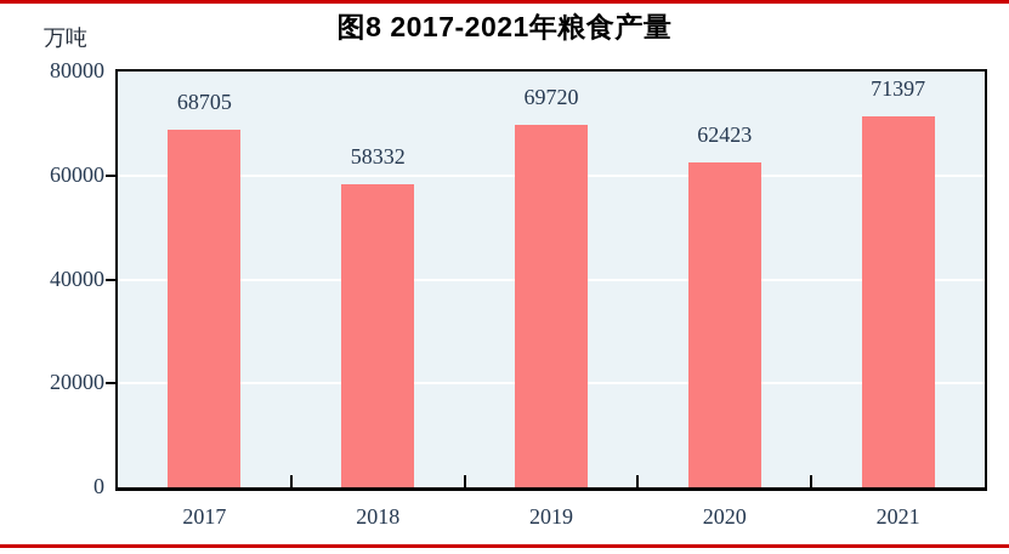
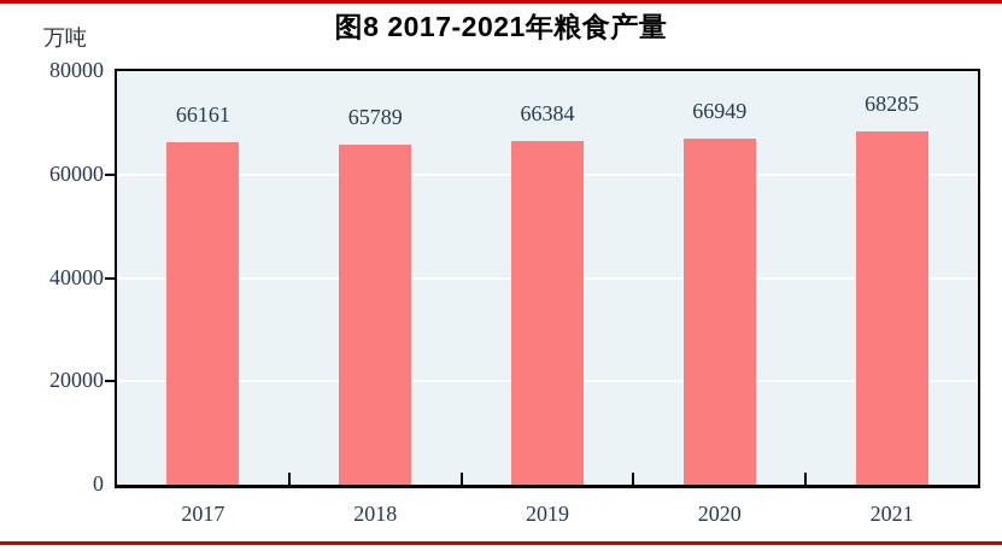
2017: 68705 -> 66161
2018: 58332 -> 65789
2019: 69720 -> 66384
2020: 62423 -> 66949
2021: 71397 -> 68285
